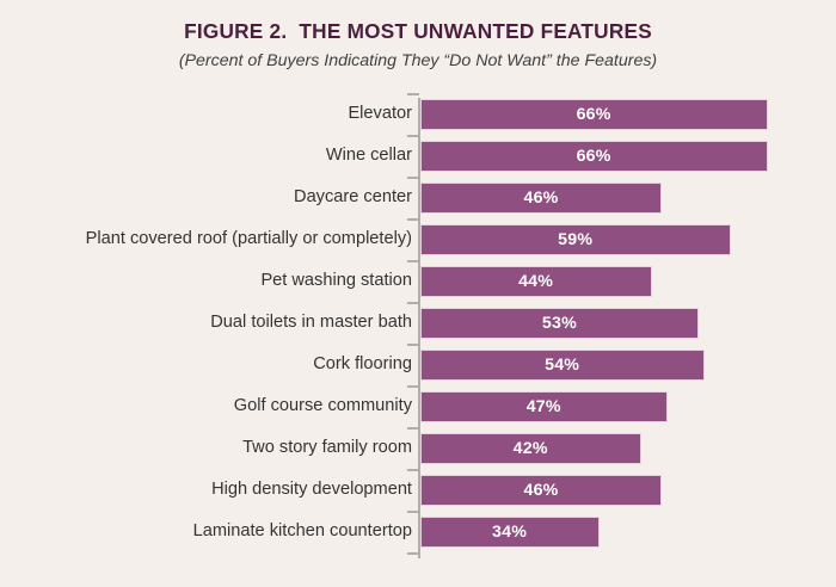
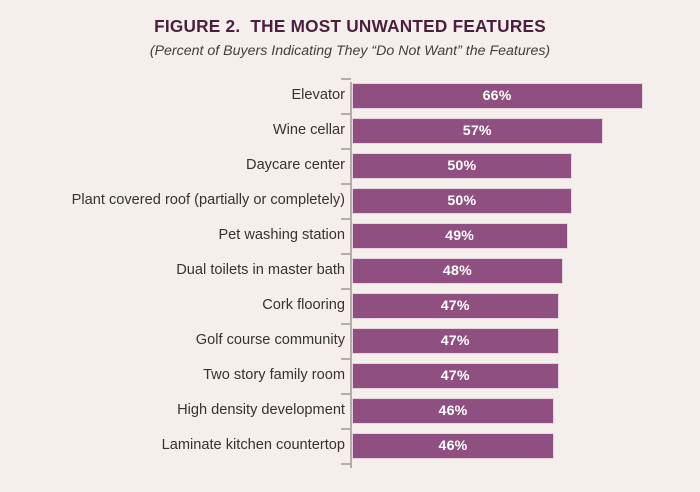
Wine cellar: 66% -> 57%
Daycare center: 46% -> 50%
Plant covered roof (partially or completely): 59% -> 50%
Pet washing station: 44% -> 49%
Dual toilets in master bath: 53% -> 48%
Cork flooring: 54% -> 47%
Two story family room: 42% -> 47%
Laminate kitchen countertop: 34% -> 46%
